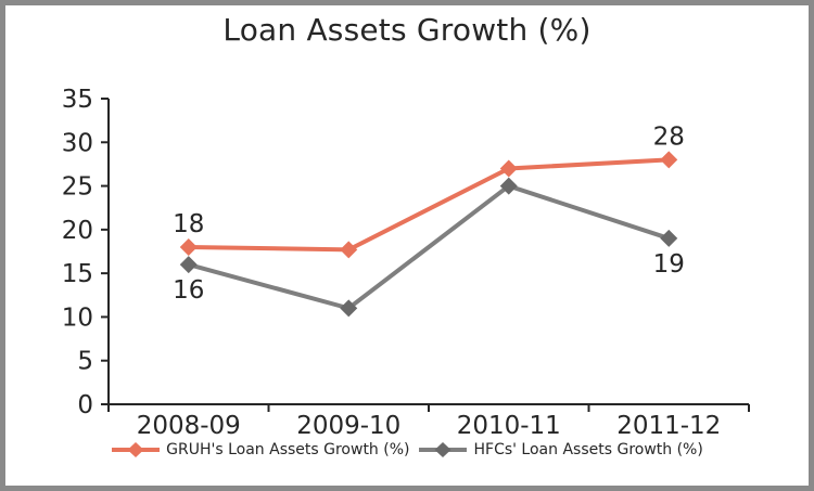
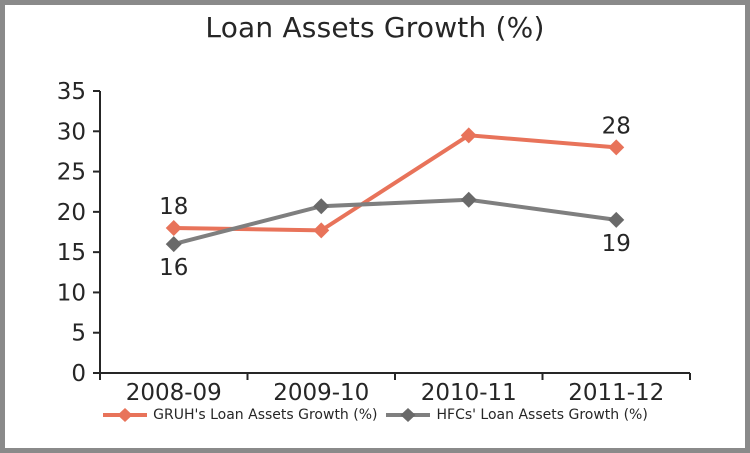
HFCs' Loan Assets Growth (%)/2009-10: 11 -> 21
GRUH's Loan Assets Growth (%)/2010-11: 27 -> 30
HFCs' Loan Assets Growth (%)/2010-11: 25 -> 22
